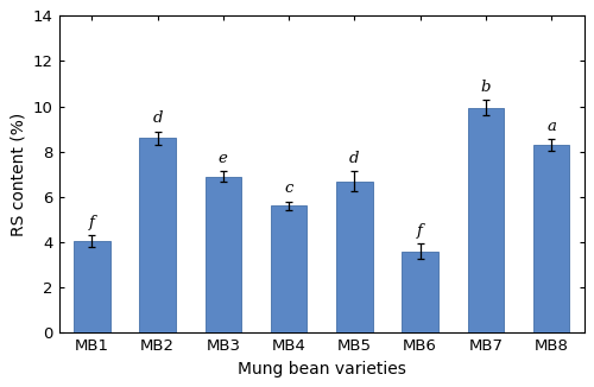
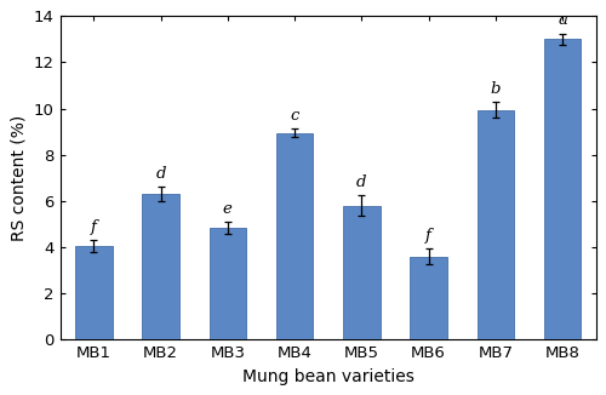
MB2: 8.6 -> 6.3
MB3: 6.9 -> 4.8
MB4: 5.6 -> 8.9
MB5: 6.7 -> 5.8
MB8: 8.3 -> 13.0
